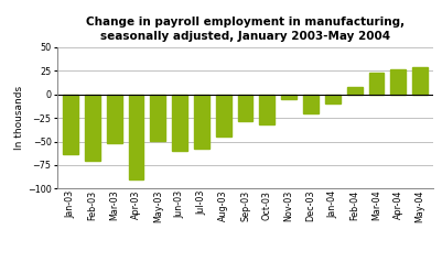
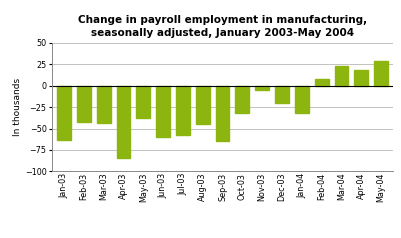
Feb-03: -70 -> -42
Mar-03: -52 -> -44
Apr-03: -90 -> -84
May-03: -49 -> -38
Sep-03: -28 -> -64
Jan-04: -10 -> -32
Apr-04: 27 -> 18
